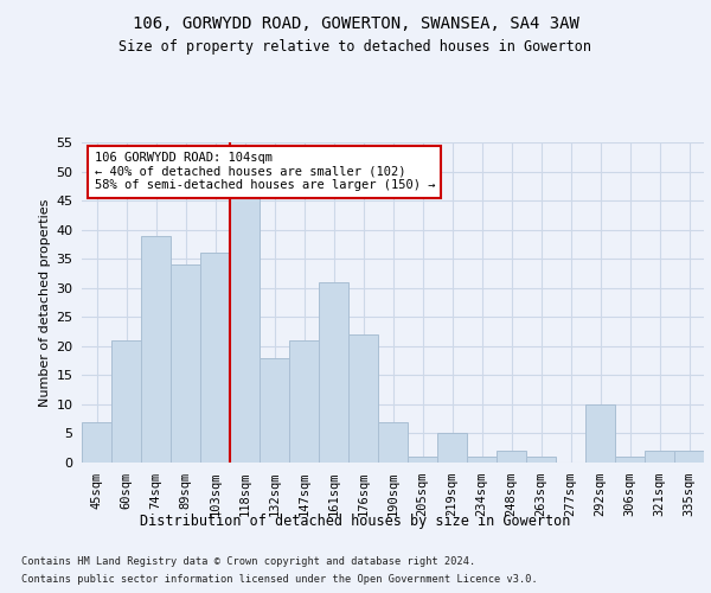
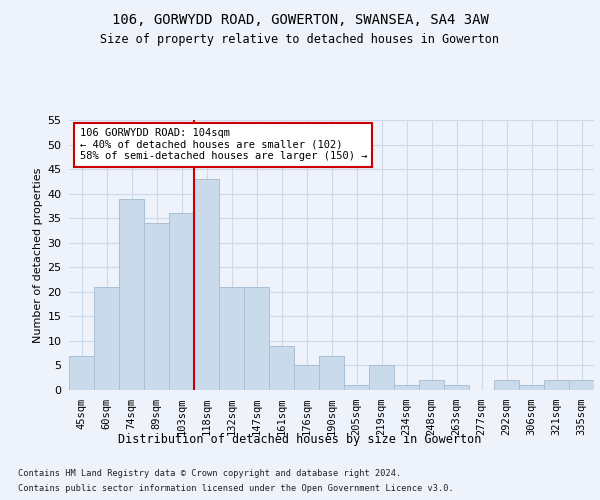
118sqm: 46 -> 43
132sqm: 18 -> 21
161sqm: 31 -> 9
176sqm: 22 -> 5
292sqm: 10 -> 2
